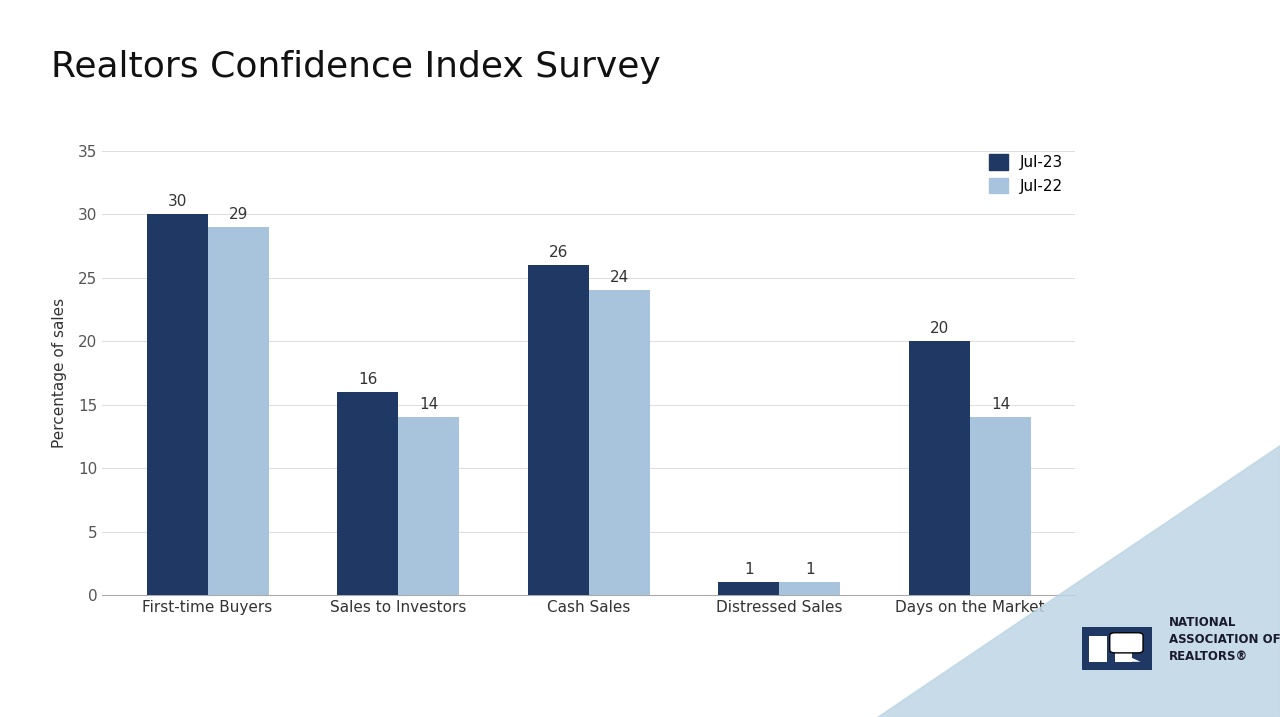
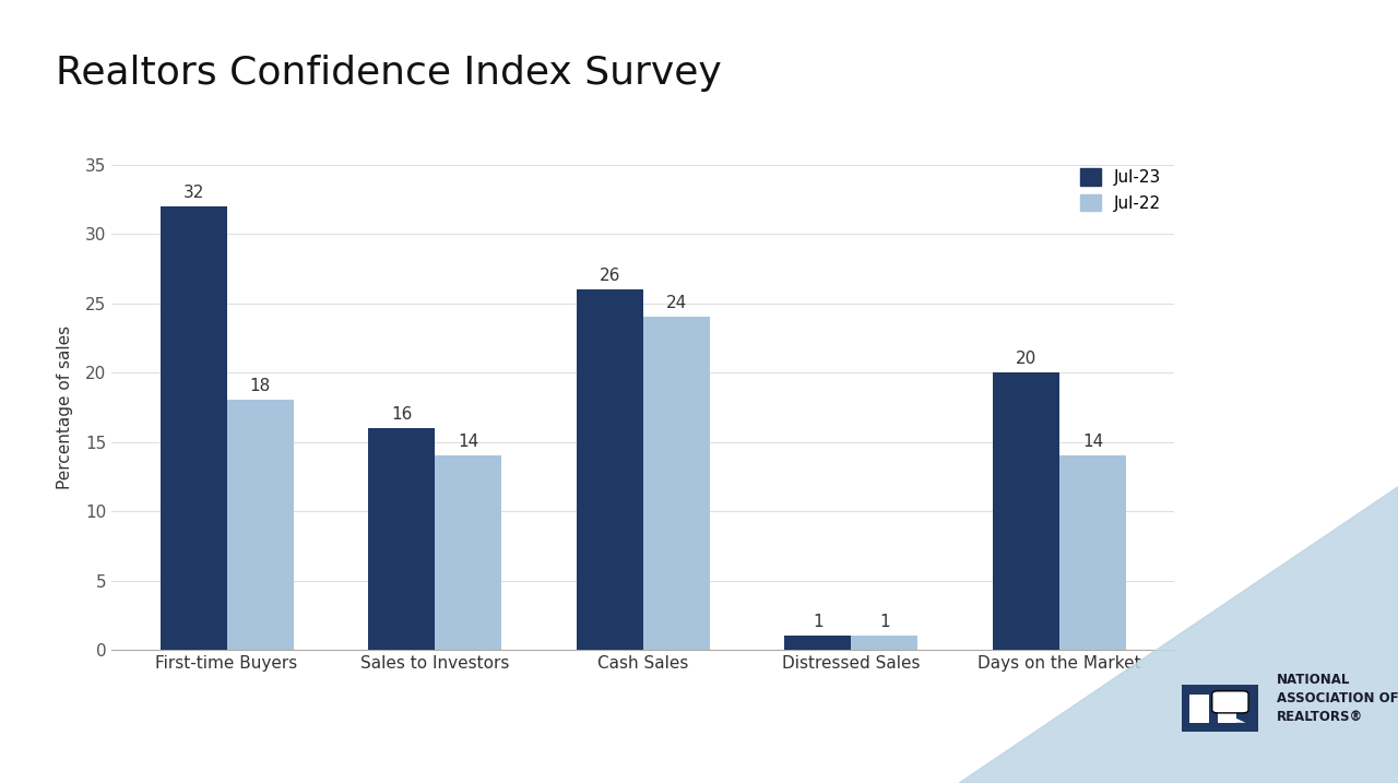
Jul-23/First-time Buyers: 30 -> 32
Jul-22/First-time Buyers: 29 -> 18
